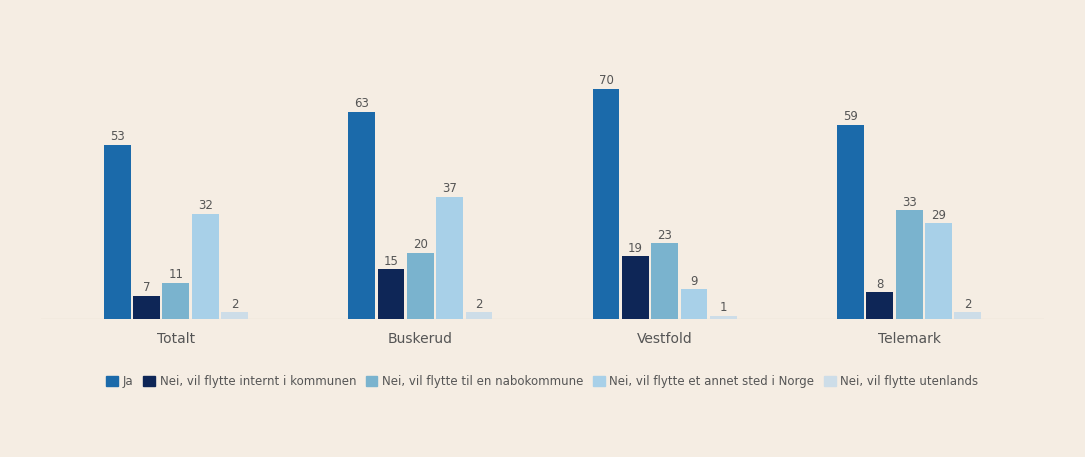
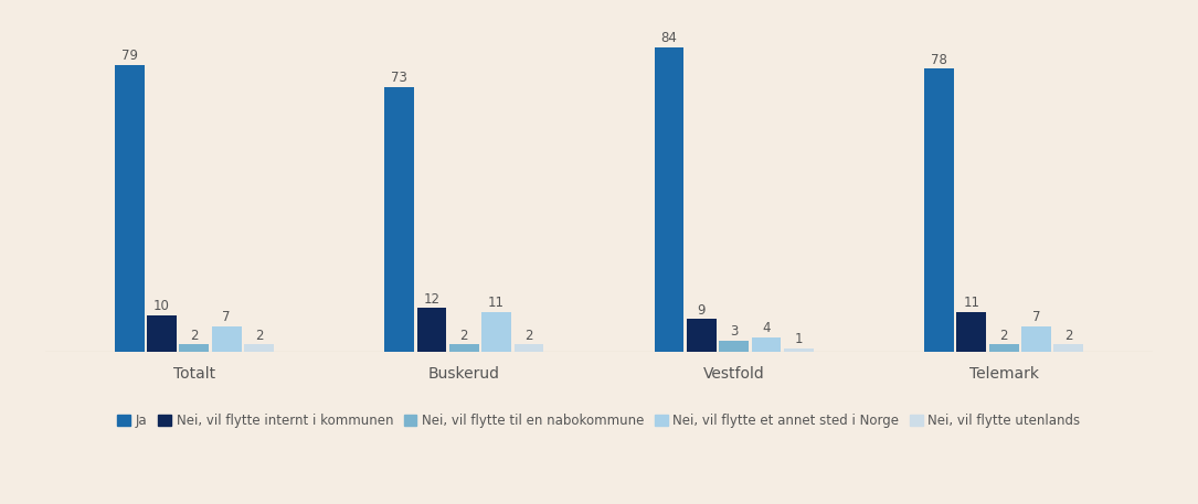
Ja/Totalt: 53 -> 79
Nei, vil flytte internt i kommunen/Totalt: 7 -> 10
Nei, vil flytte til en nabokommune/Totalt: 11 -> 2
Nei, vil flytte et annet sted i Norge/Totalt: 32 -> 7
Ja/Buskerud: 63 -> 73
Nei, vil flytte internt i kommunen/Buskerud: 15 -> 12
Nei, vil flytte til en nabokommune/Buskerud: 20 -> 2
Nei, vil flytte et annet sted i Norge/Buskerud: 37 -> 11
Ja/Vestfold: 70 -> 84
Nei, vil flytte internt i kommunen/Vestfold: 19 -> 9
Nei, vil flytte til en nabokommune/Vestfold: 23 -> 3
Nei, vil flytte et annet sted i Norge/Vestfold: 9 -> 4
Ja/Telemark: 59 -> 78
Nei, vil flytte internt i kommunen/Telemark: 8 -> 11
Nei, vil flytte til en nabokommune/Telemark: 33 -> 2
Nei, vil flytte et annet sted i Norge/Telemark: 29 -> 7
